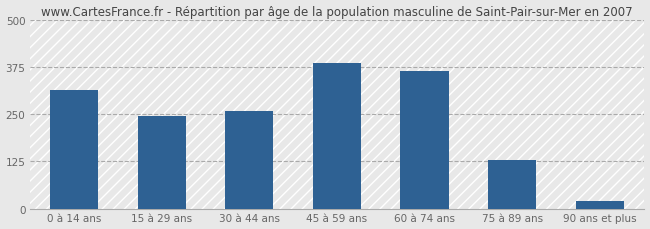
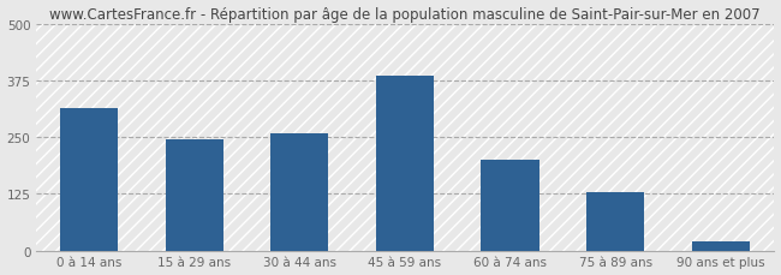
60 à 74 ans: 365 -> 200
